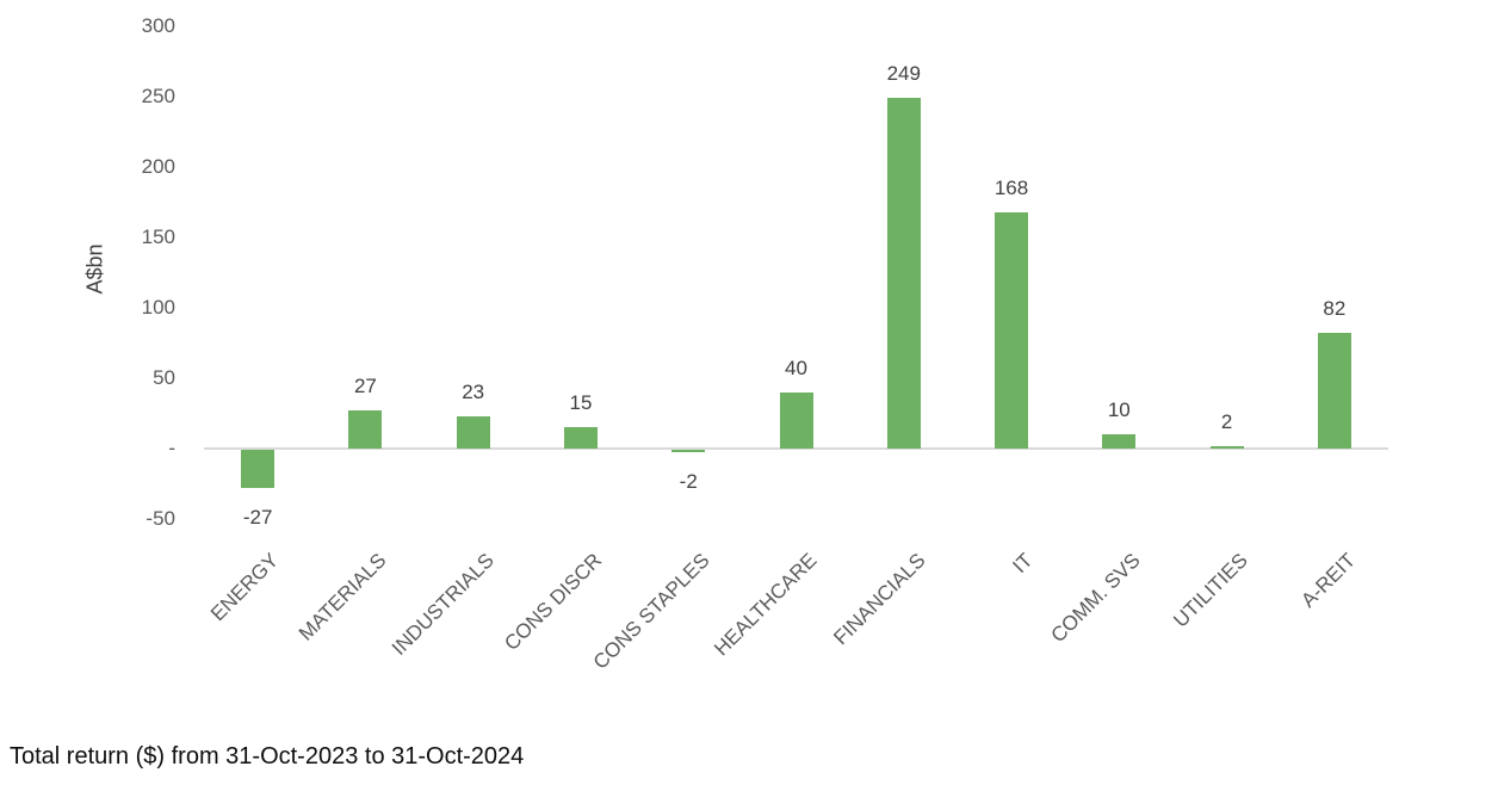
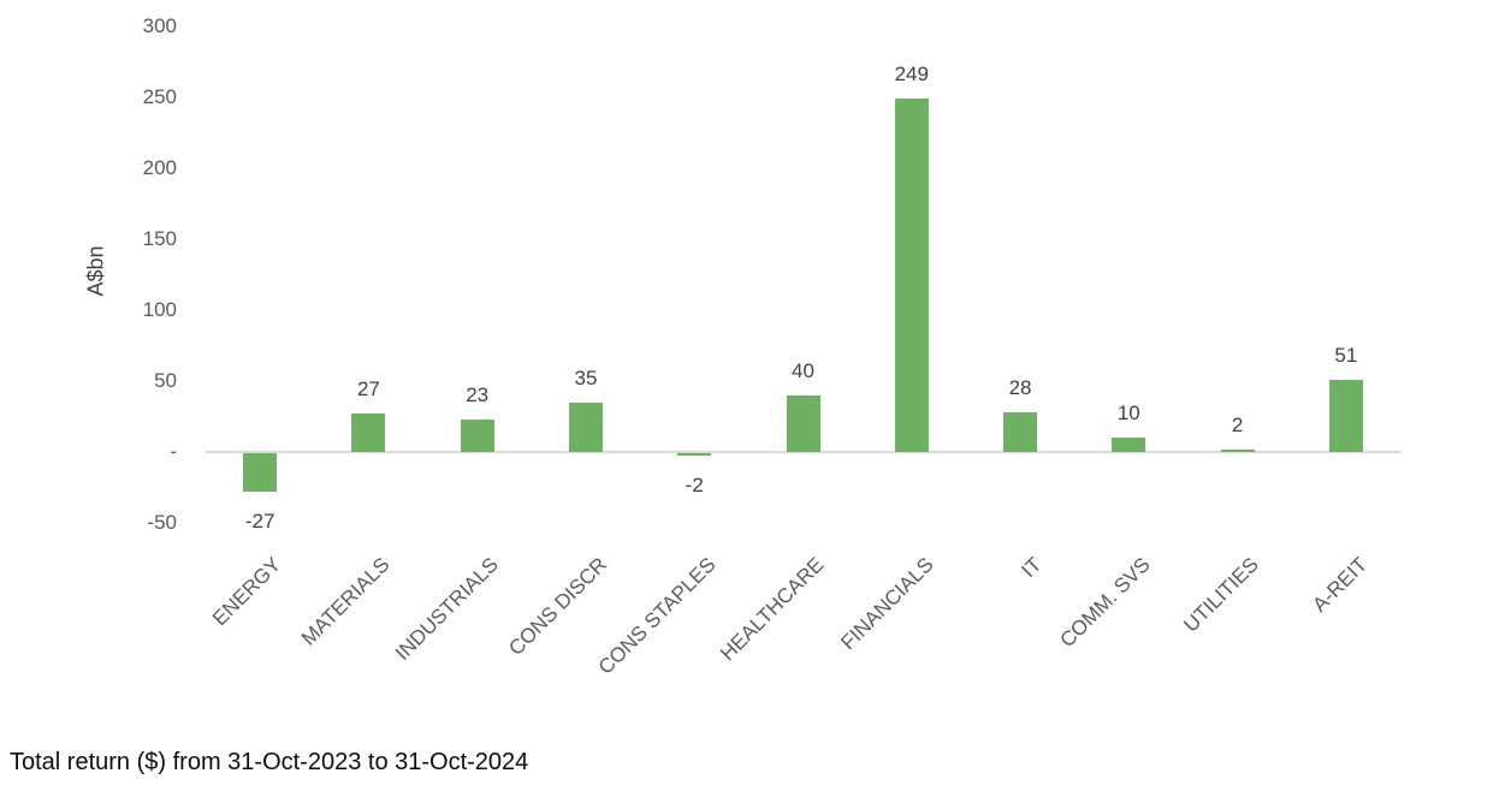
CONS DISCR: 15 -> 35
IT: 168 -> 28
A-REIT: 82 -> 51
